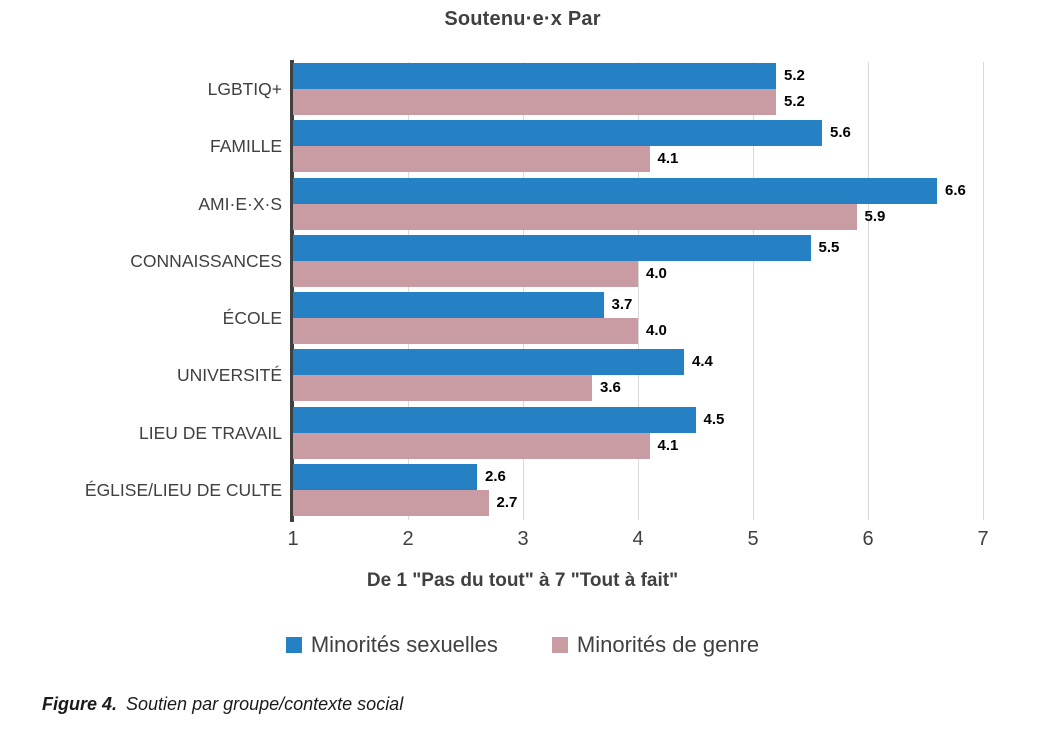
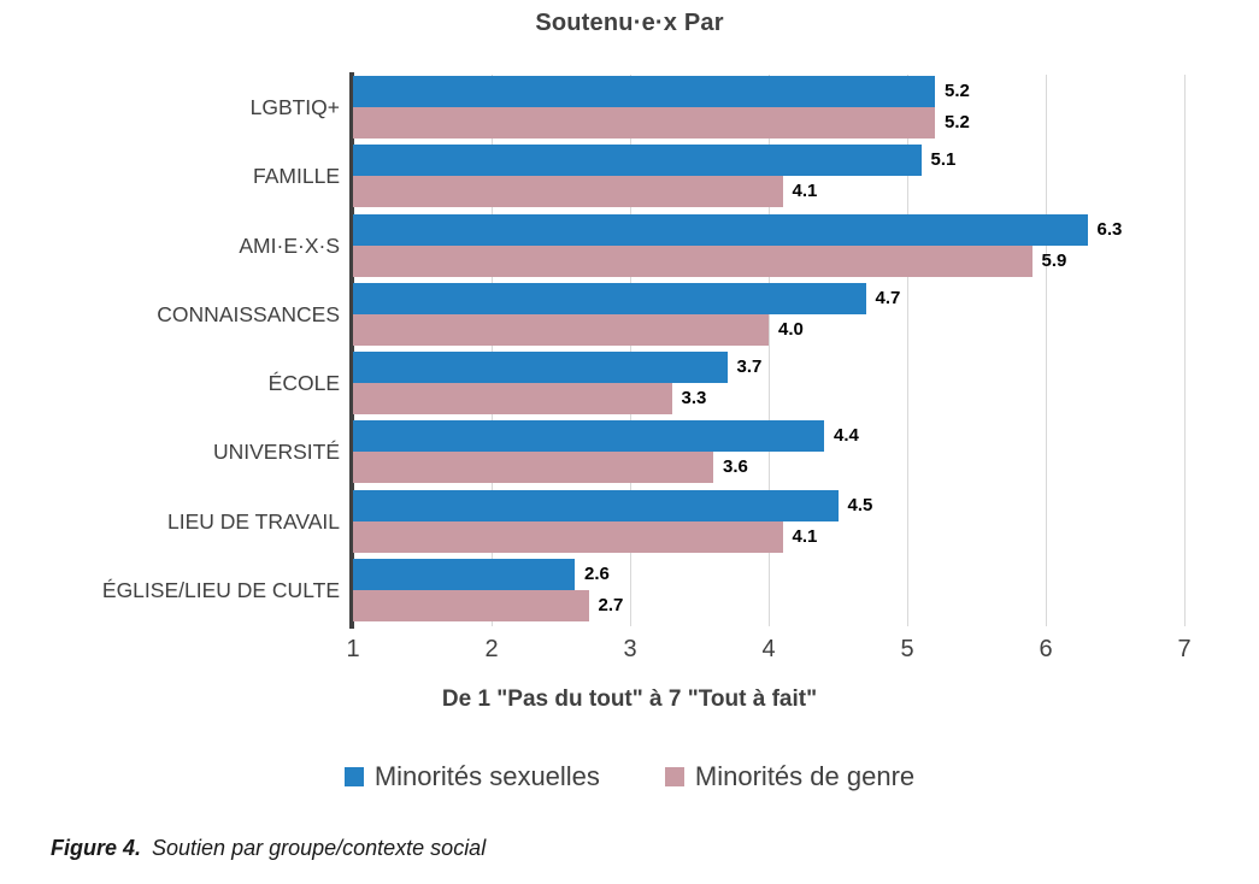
Minorités sexuelles/FAMILLE: 5.6 -> 5.1
Minorités sexuelles/AMI·E·X·S: 6.6 -> 6.3
Minorités sexuelles/CONNAISSANCES: 5.5 -> 4.7
Minorités de genre/ÉCOLE: 4.0 -> 3.3
